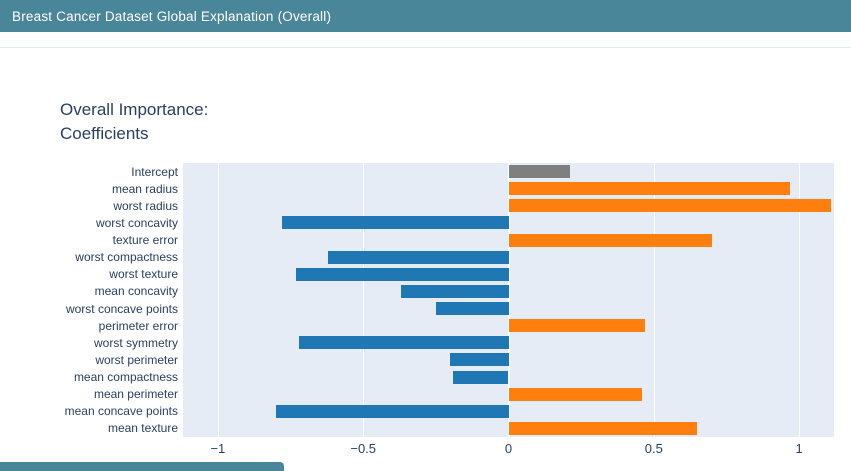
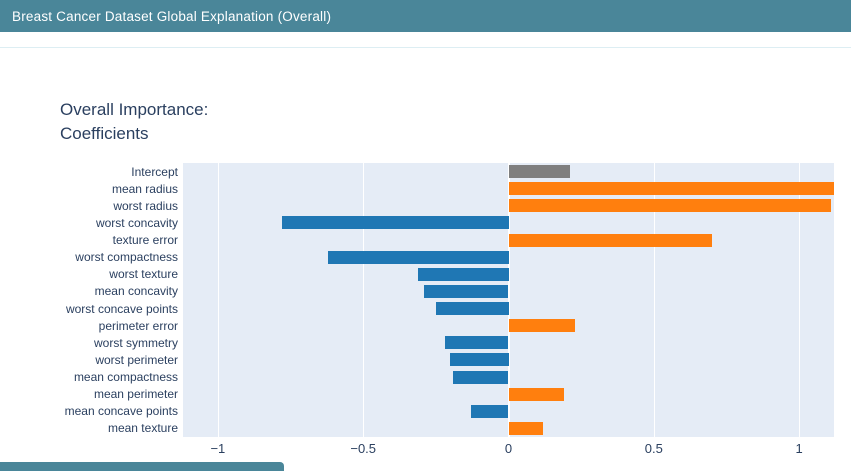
mean radius: 0.97 -> 1.12
worst texture: -0.73 -> -0.31
mean concavity: -0.37 -> -0.29
perimeter error: 0.47 -> 0.23
worst symmetry: -0.72 -> -0.22
mean perimeter: 0.46 -> 0.19
mean concave points: -0.80 -> -0.13
mean texture: 0.65 -> 0.12
